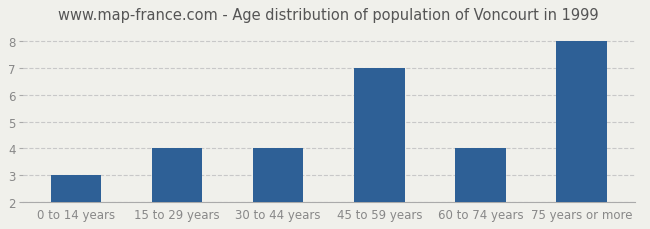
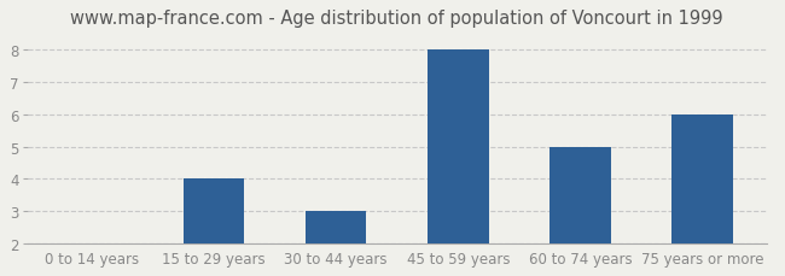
0 to 14 years: 3 -> 2
30 to 44 years: 4 -> 3
45 to 59 years: 7 -> 8
60 to 74 years: 4 -> 5
75 years or more: 8 -> 6
